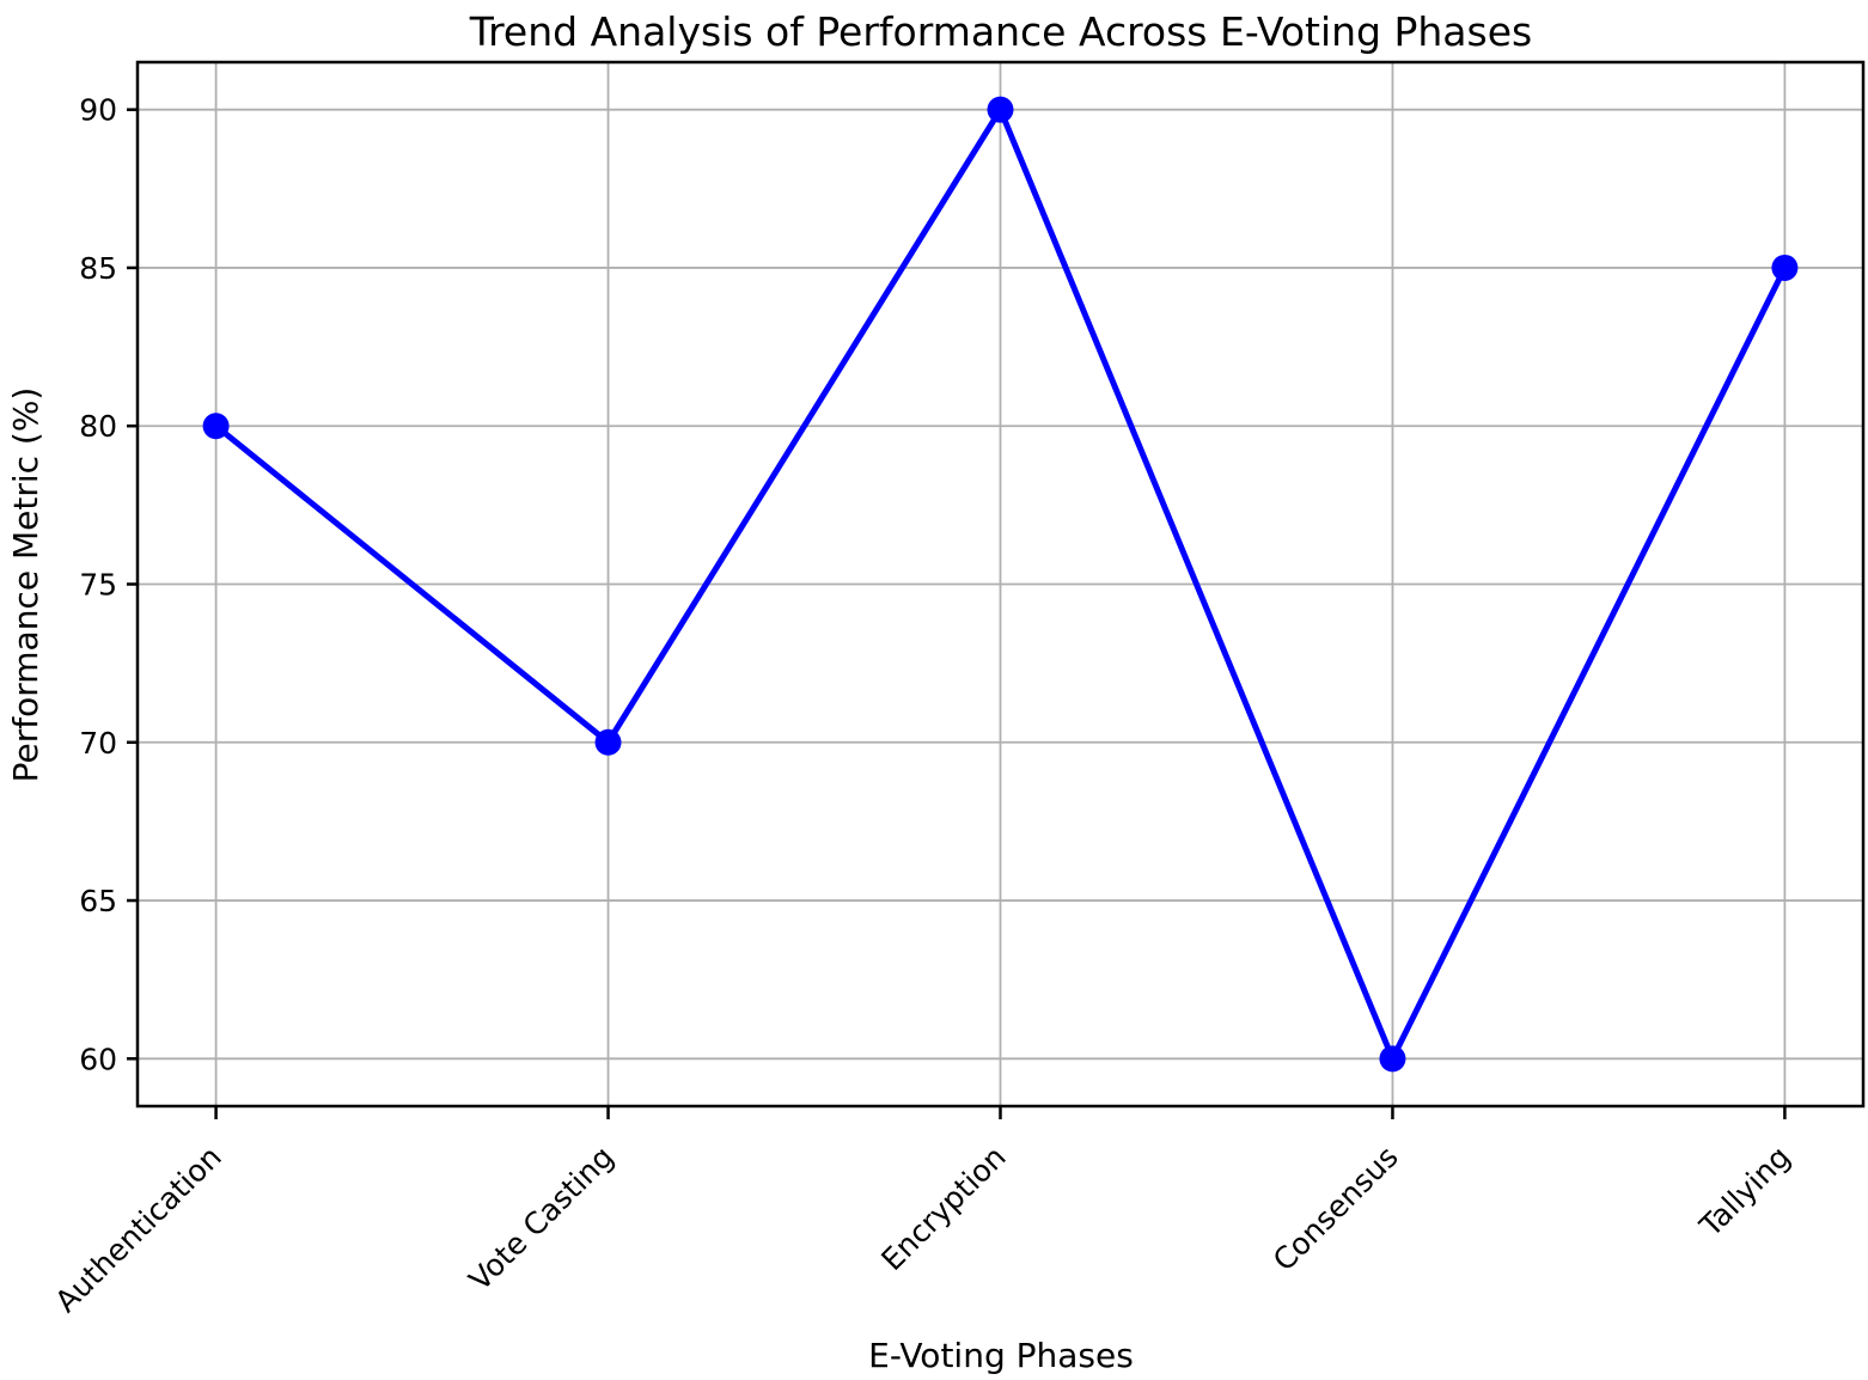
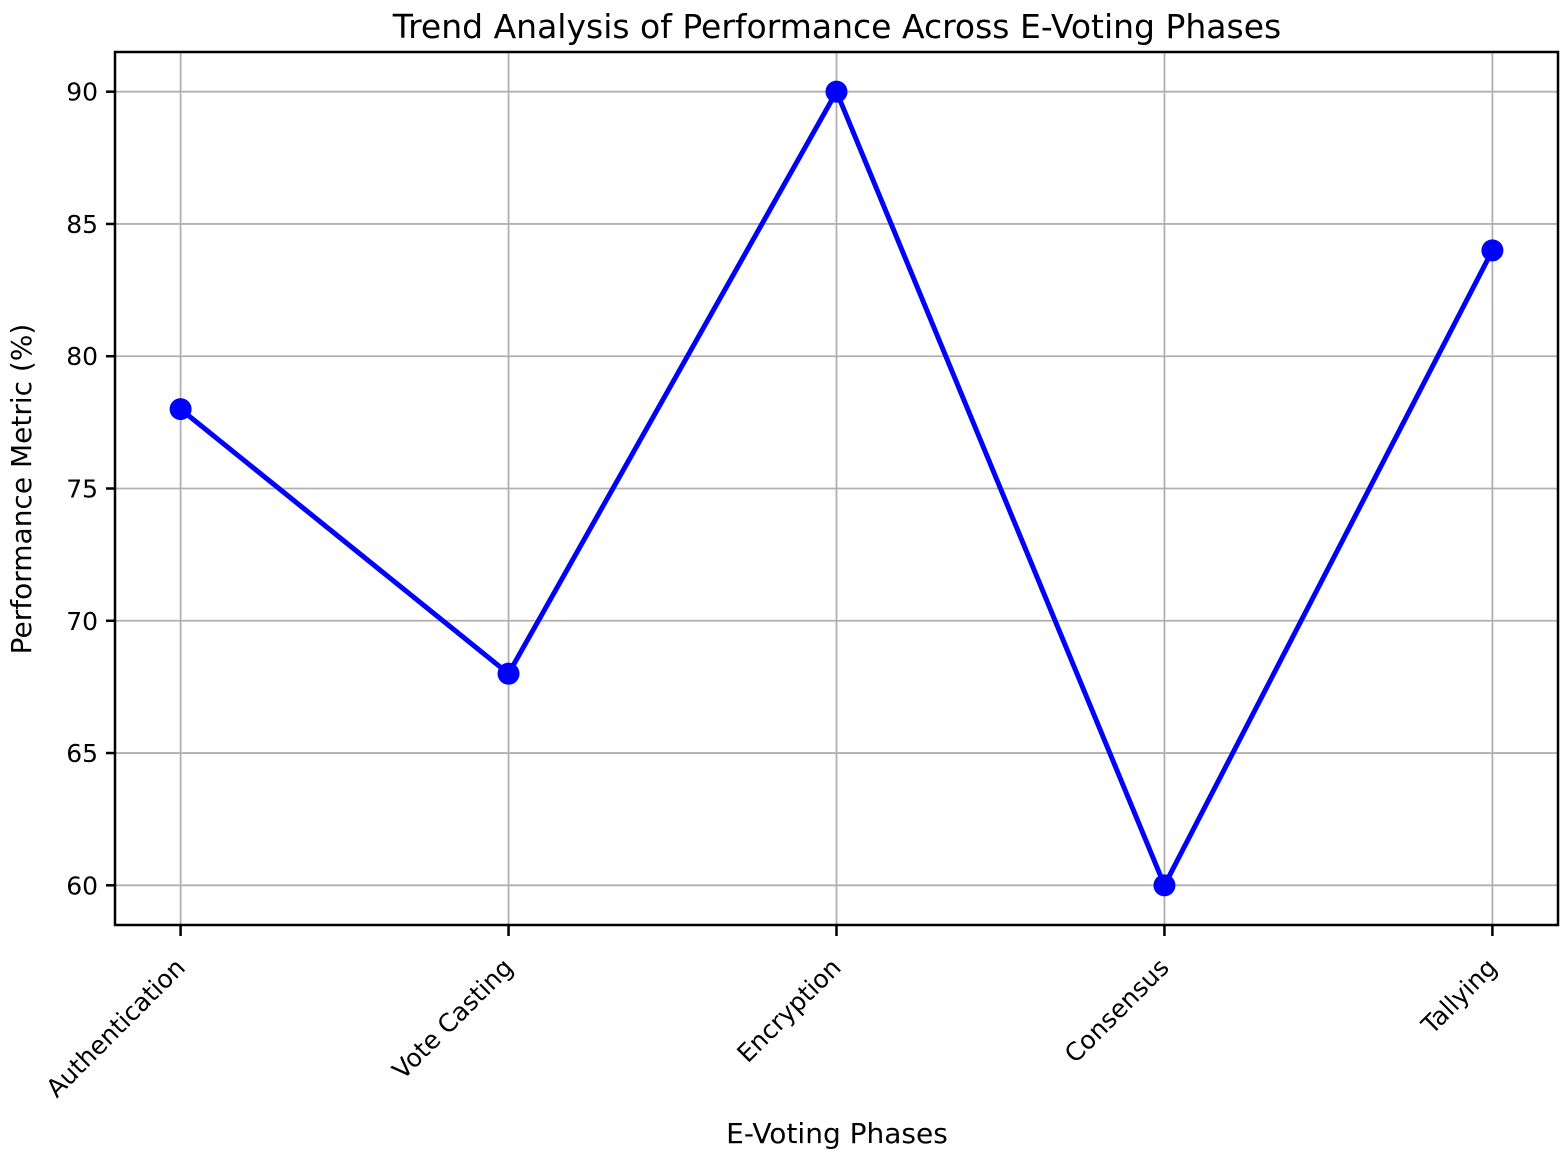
Authentication: 80 -> 78
Vote Casting: 70 -> 68
Tallying: 85 -> 84
